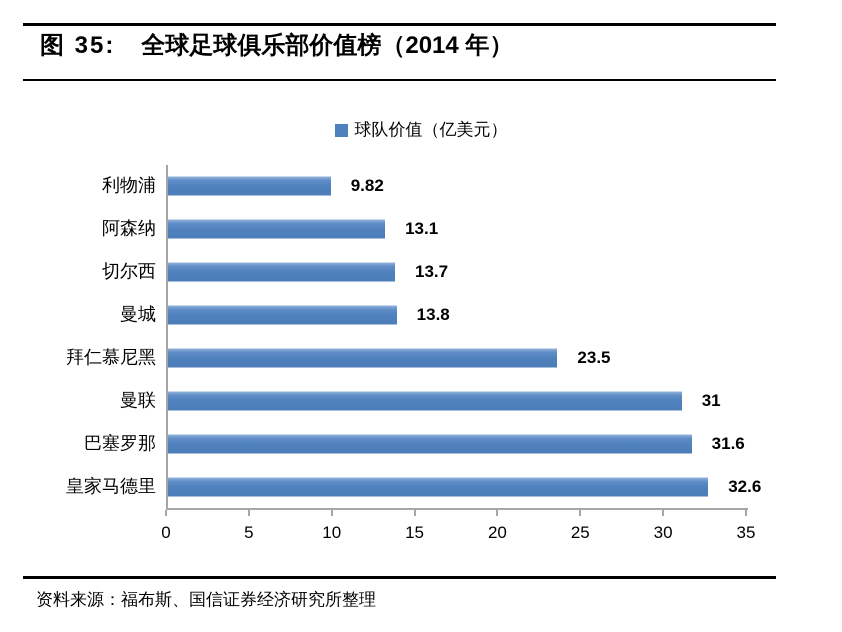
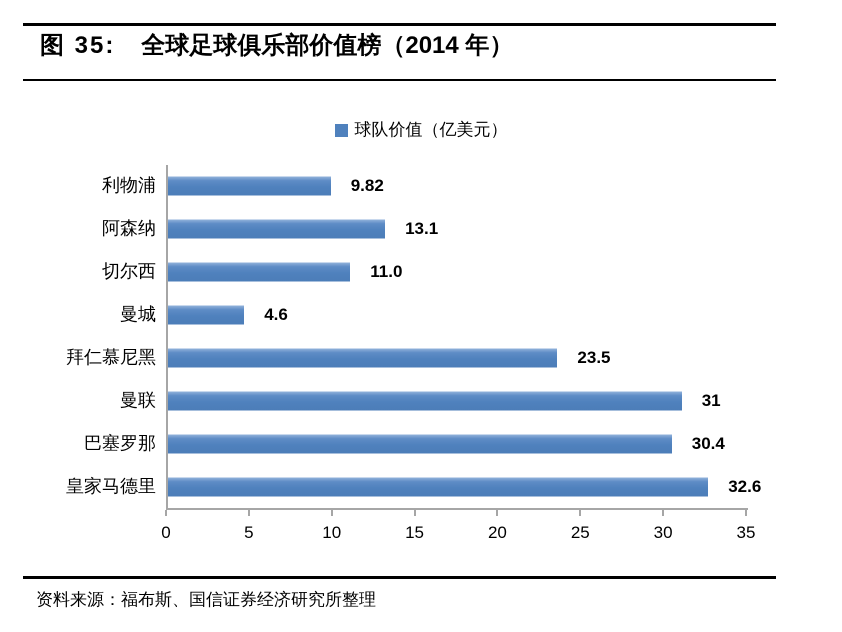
切尔西: 13.7 -> 11.0
曼城: 13.8 -> 4.6
巴塞罗那: 31.6 -> 30.4
